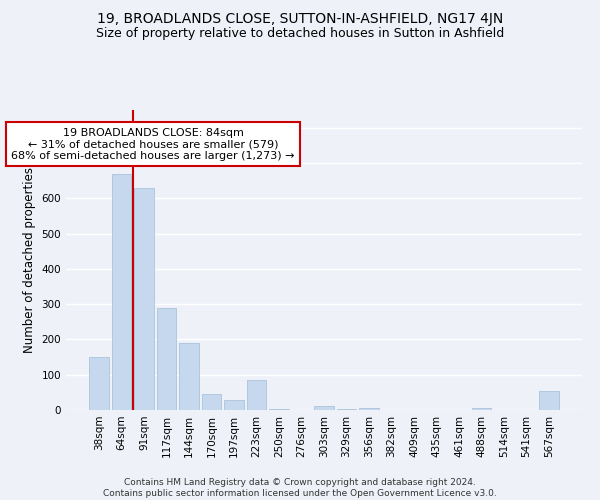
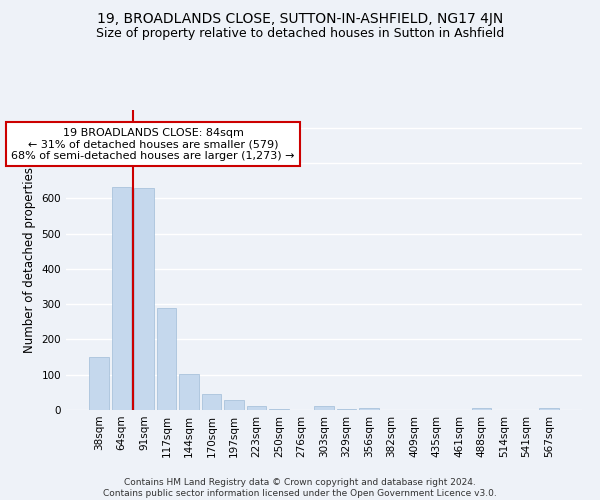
64sqm: 670 -> 632
144sqm: 190 -> 101
223sqm: 85 -> 10
567sqm: 55 -> 5
